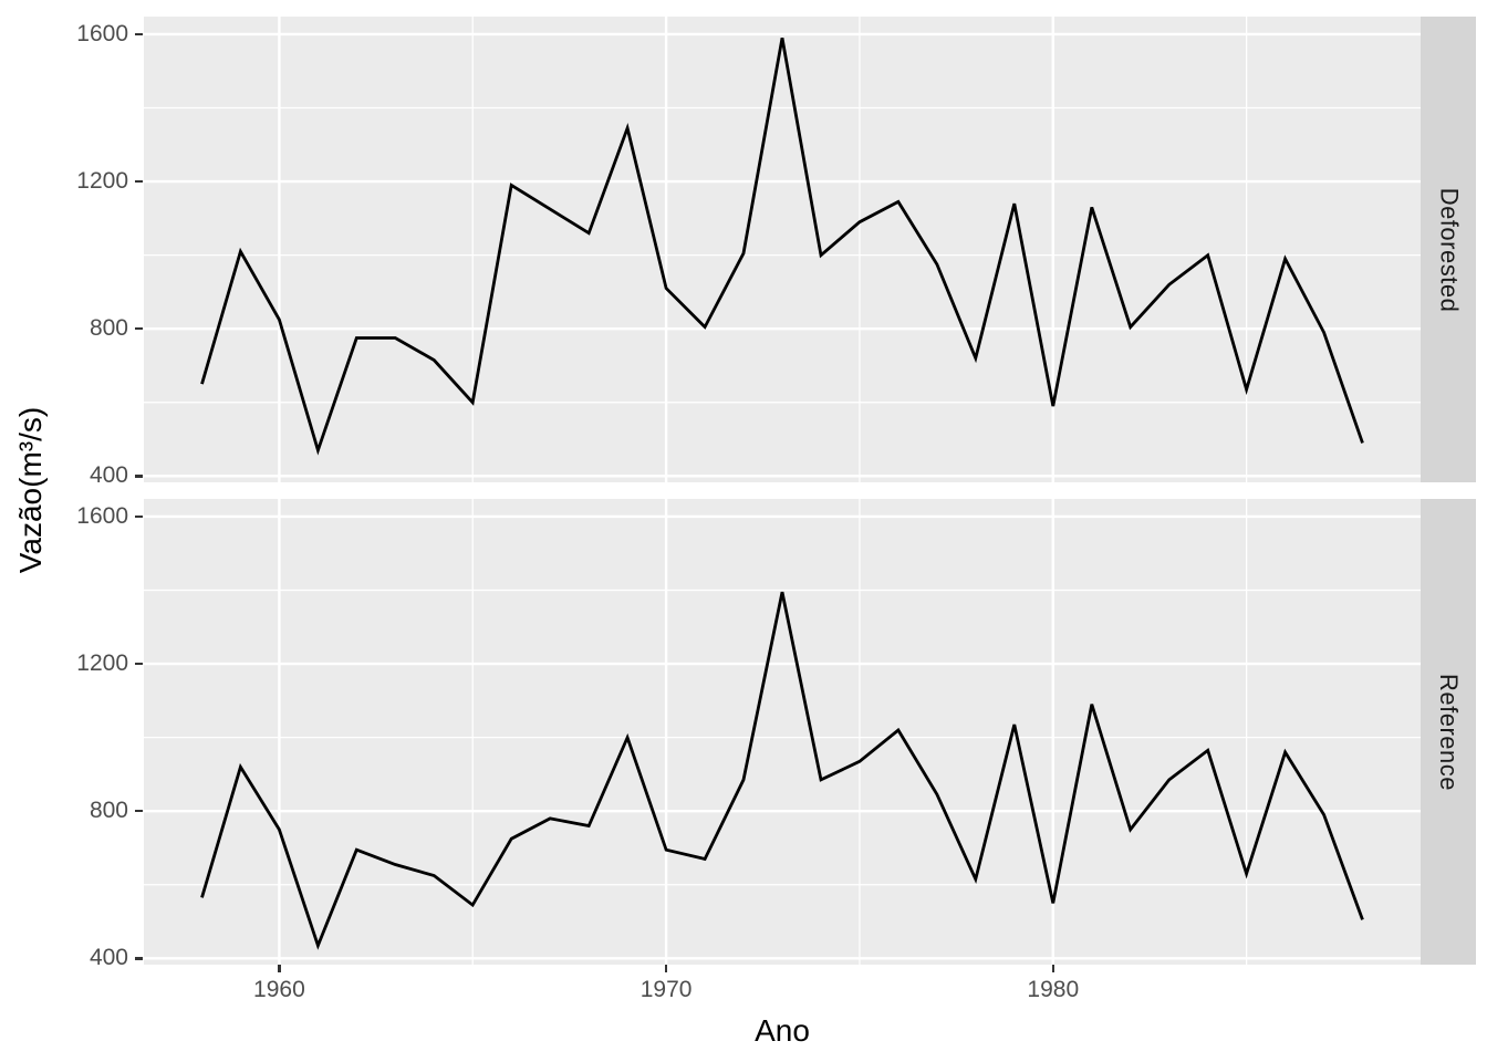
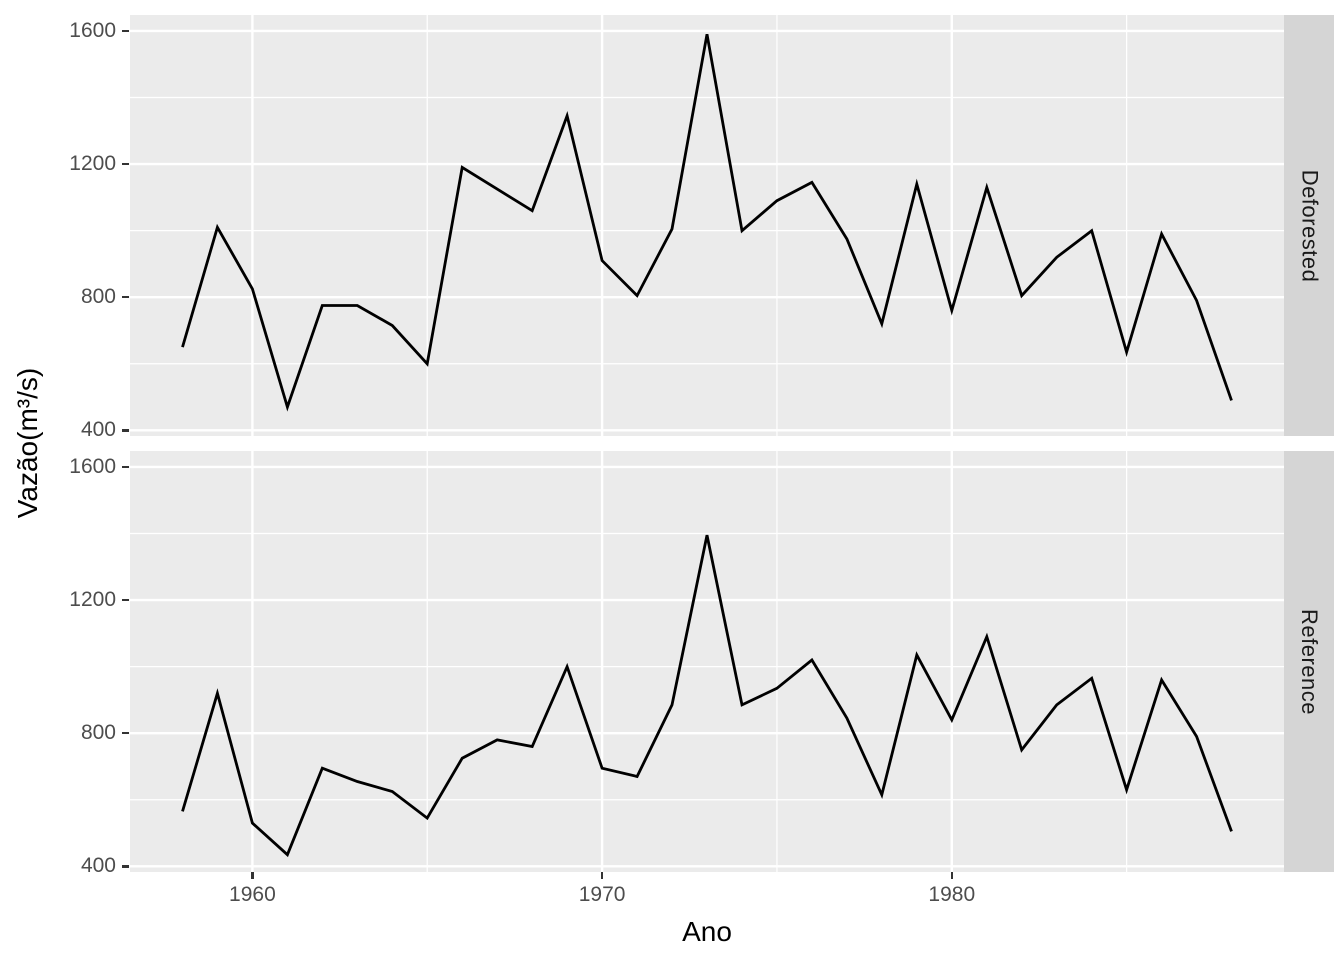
Reference/1960: 750 -> 530
Deforested/1980: 590 -> 760
Reference/1980: 550 -> 840
